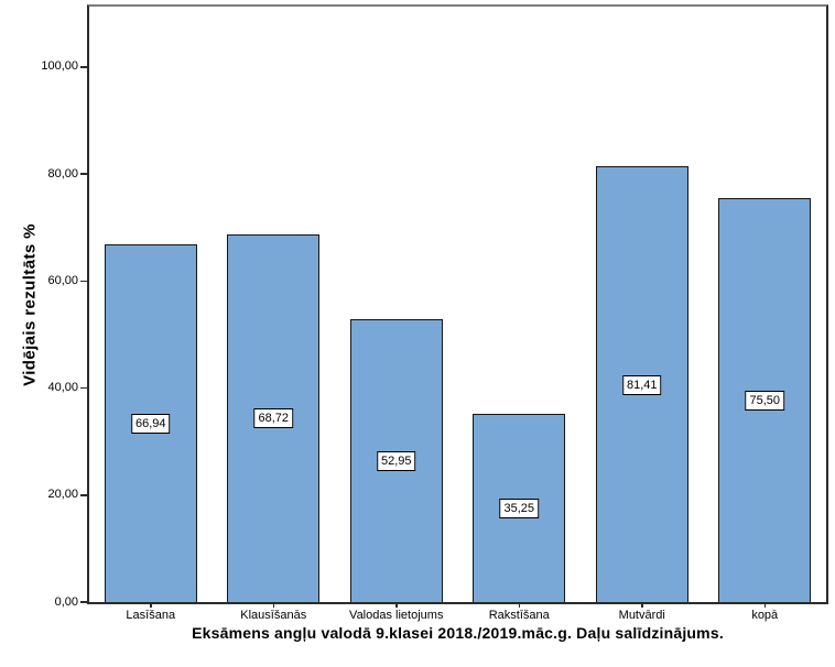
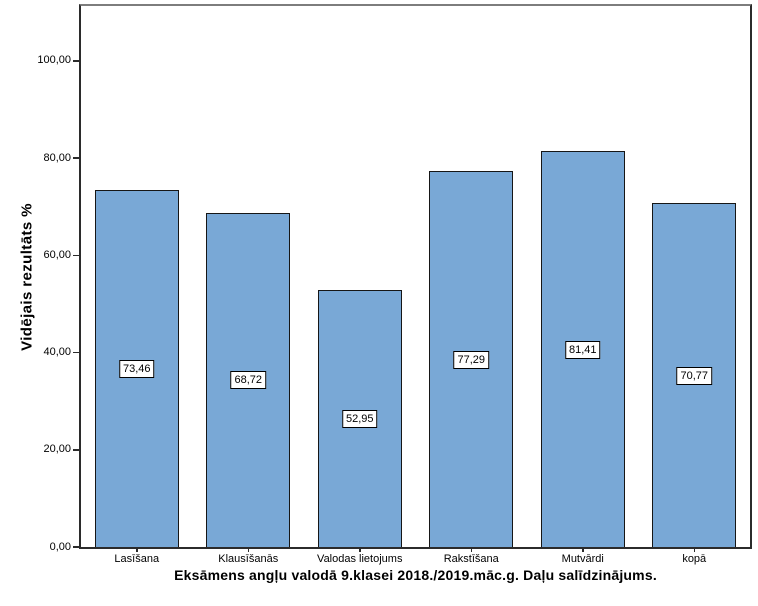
Lasīšana: 66,94 -> 73,46
Rakstīšana: 35,25 -> 77,29
kopā: 75,50 -> 70,77
